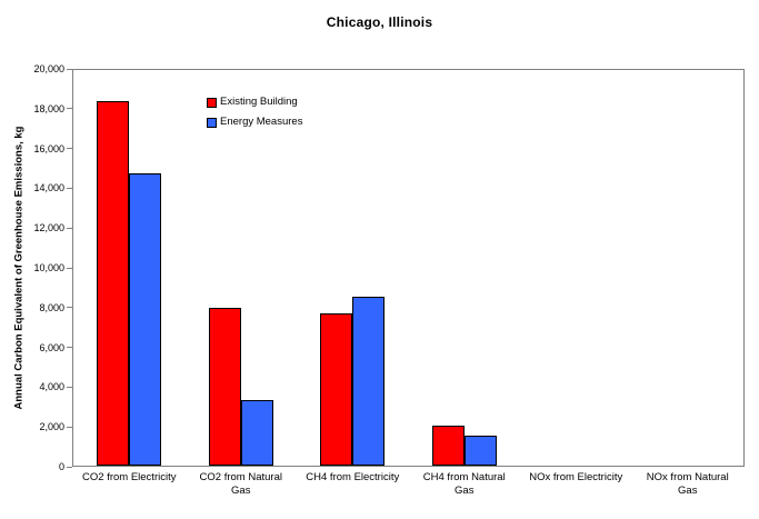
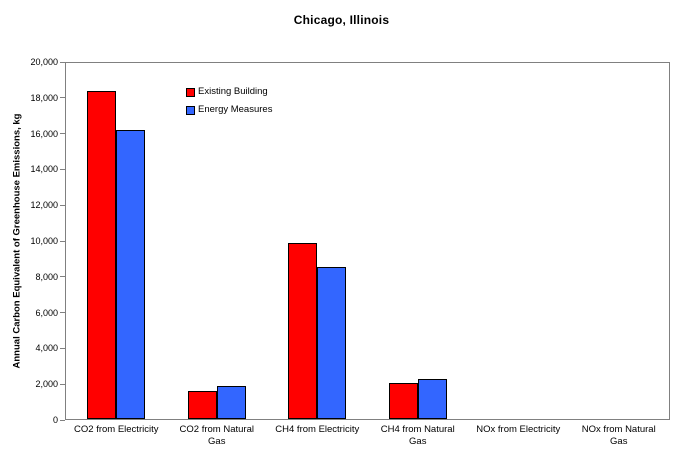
Energy Measures/CO2 from Electricity: 14800 -> 16200
Existing Building/CO2 from Natural Gas: 8000 -> 1600
Energy Measures/CO2 from Natural Gas: 3300 -> 1800
Existing Building/CH4 from Electricity: 7700 -> 9900
Energy Measures/CH4 from Natural Gas: 1500 -> 2200
